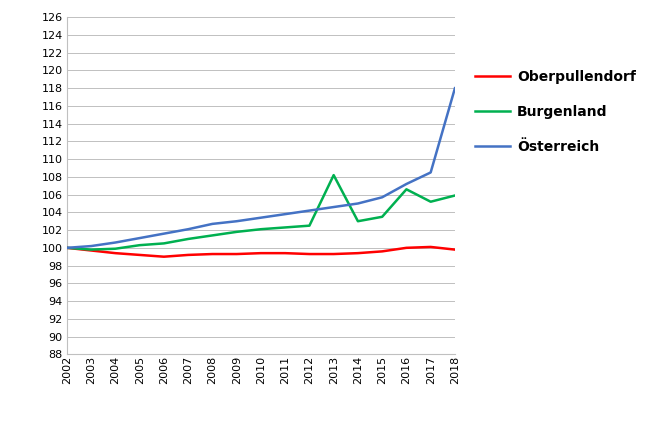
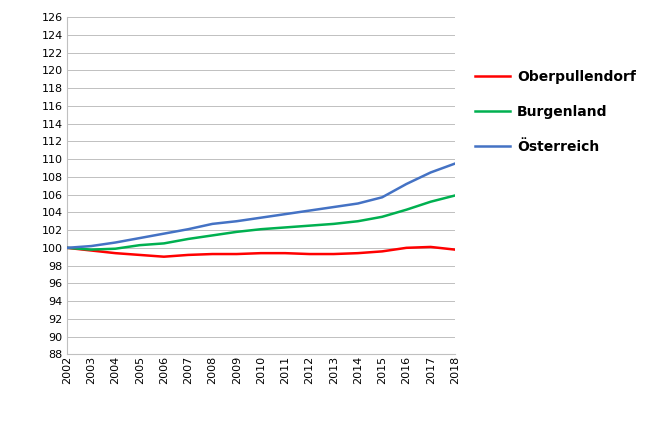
Burgenland/2013: 108.2 -> 102.7
Burgenland/2016: 106.6 -> 104.3
Österreich/2018: 118.0 -> 109.5
